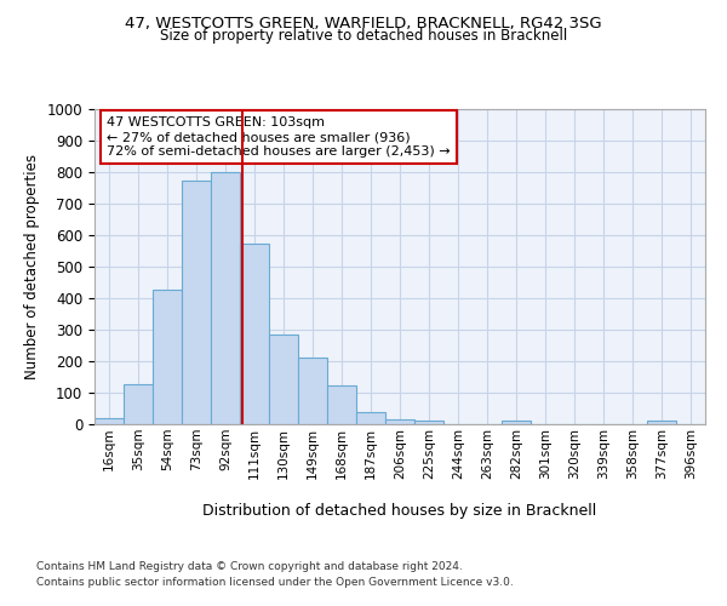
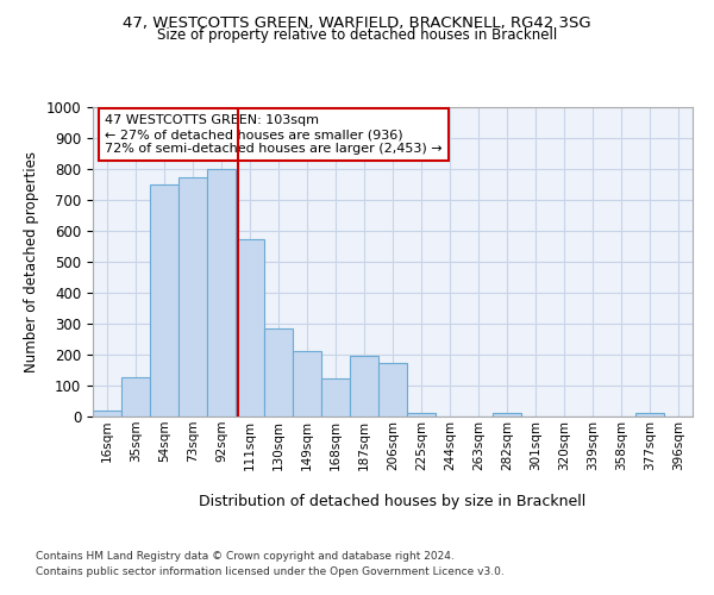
54sqm: 427 -> 750
187sqm: 40 -> 195
206sqm: 15 -> 175
